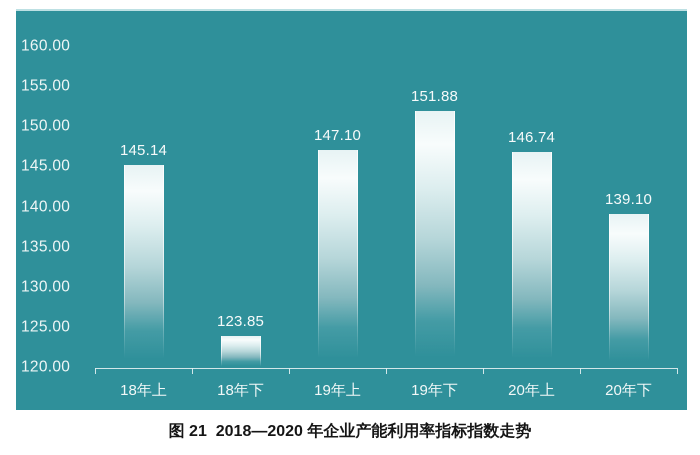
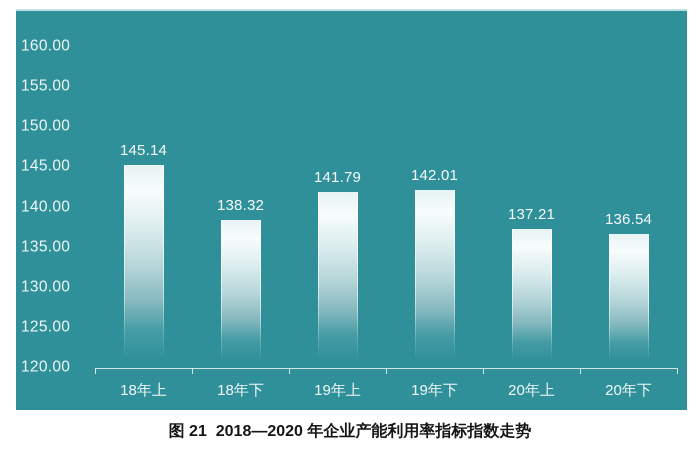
18年下: 123.85 -> 138.32
19年上: 147.10 -> 141.79
19年下: 151.88 -> 142.01
20年上: 146.74 -> 137.21
20年下: 139.10 -> 136.54
